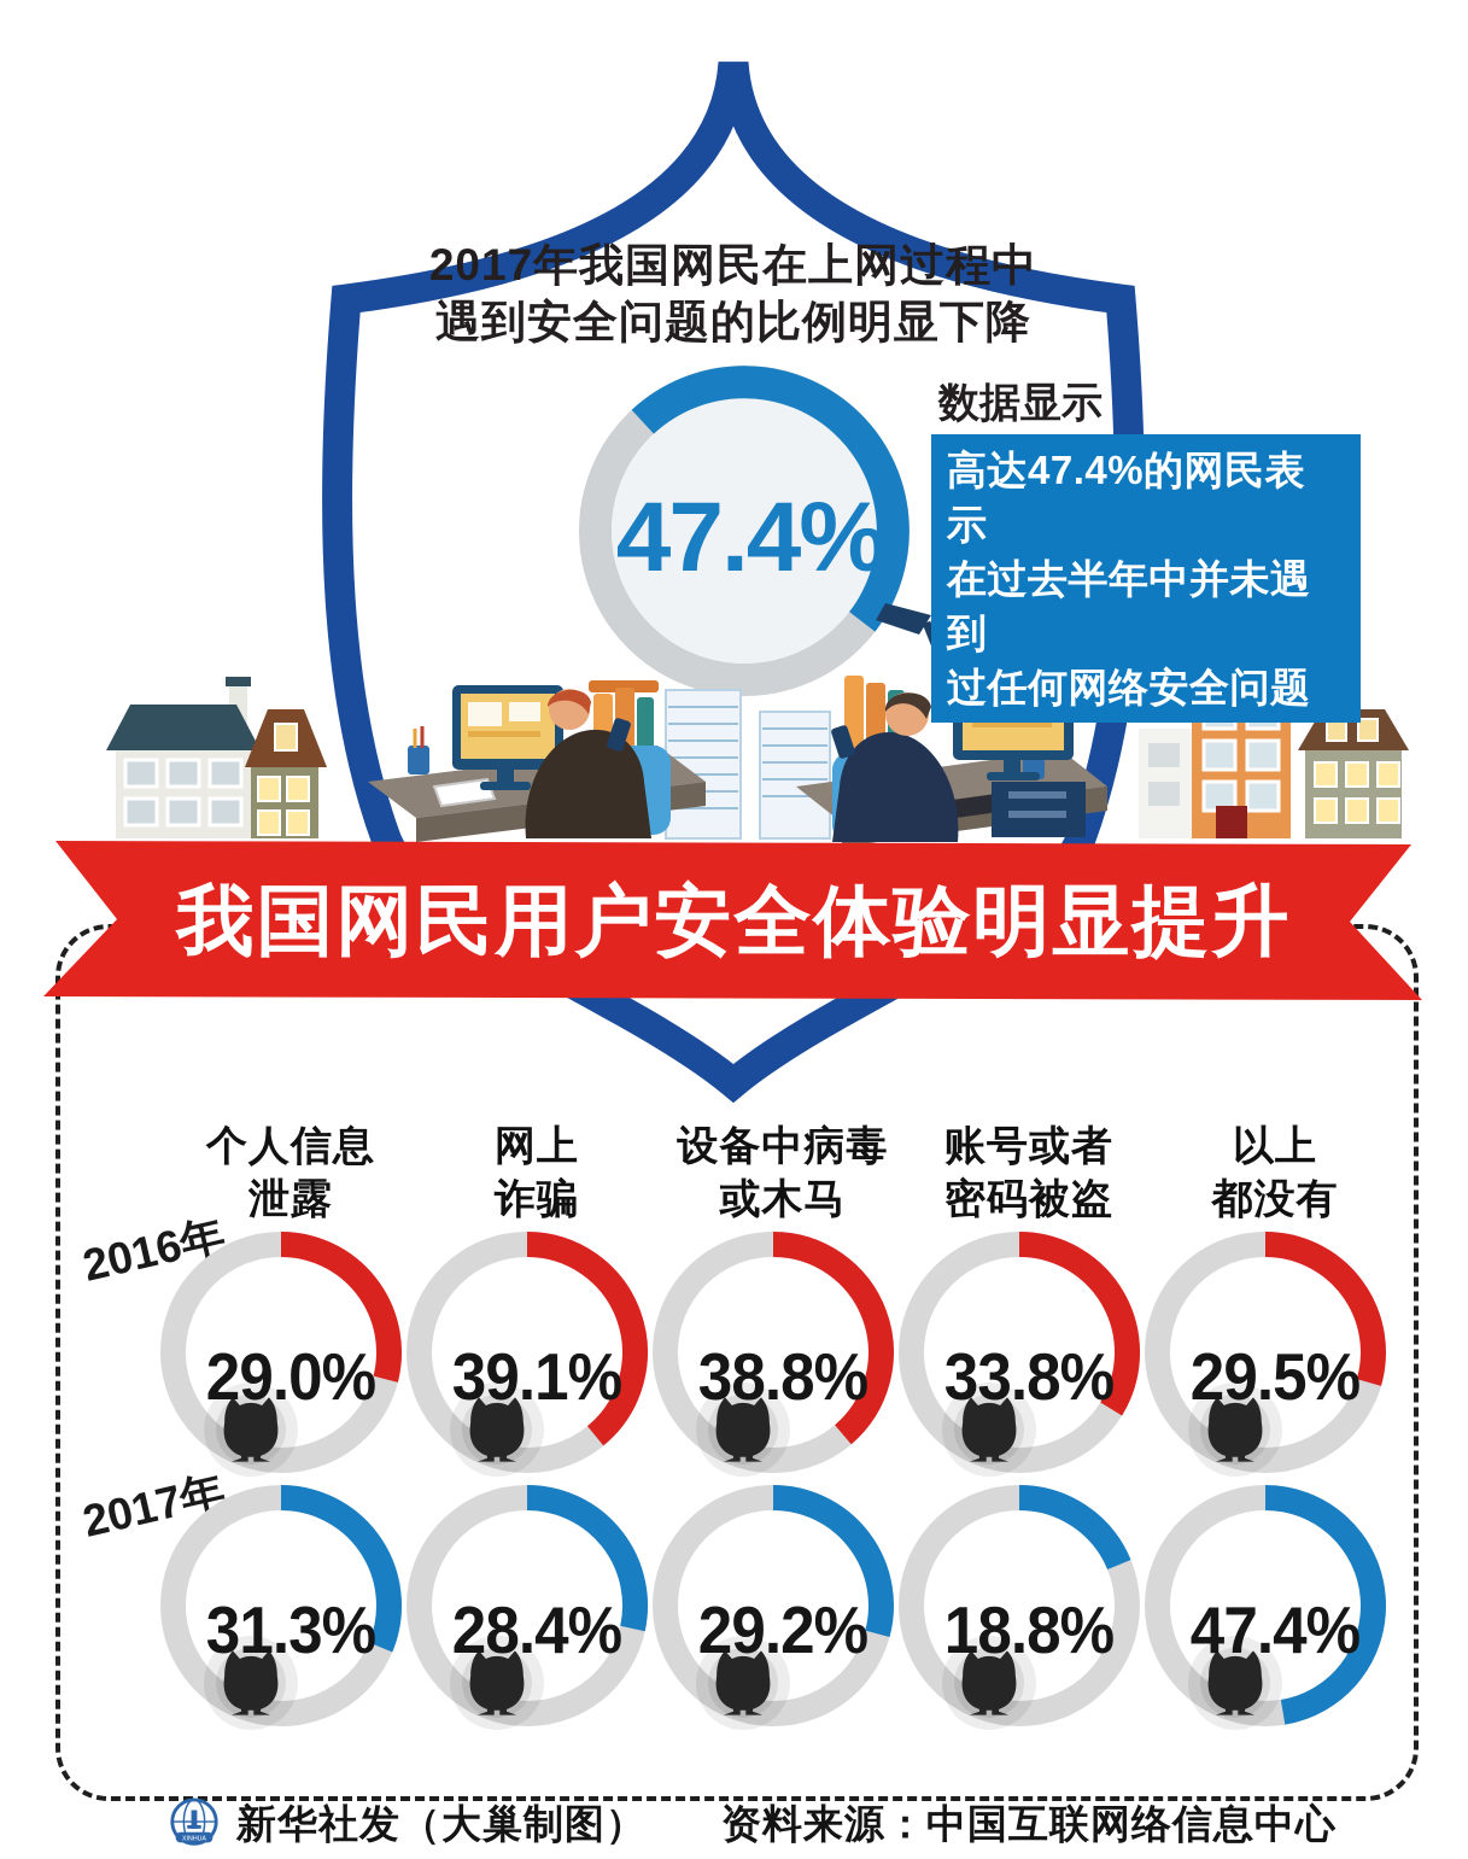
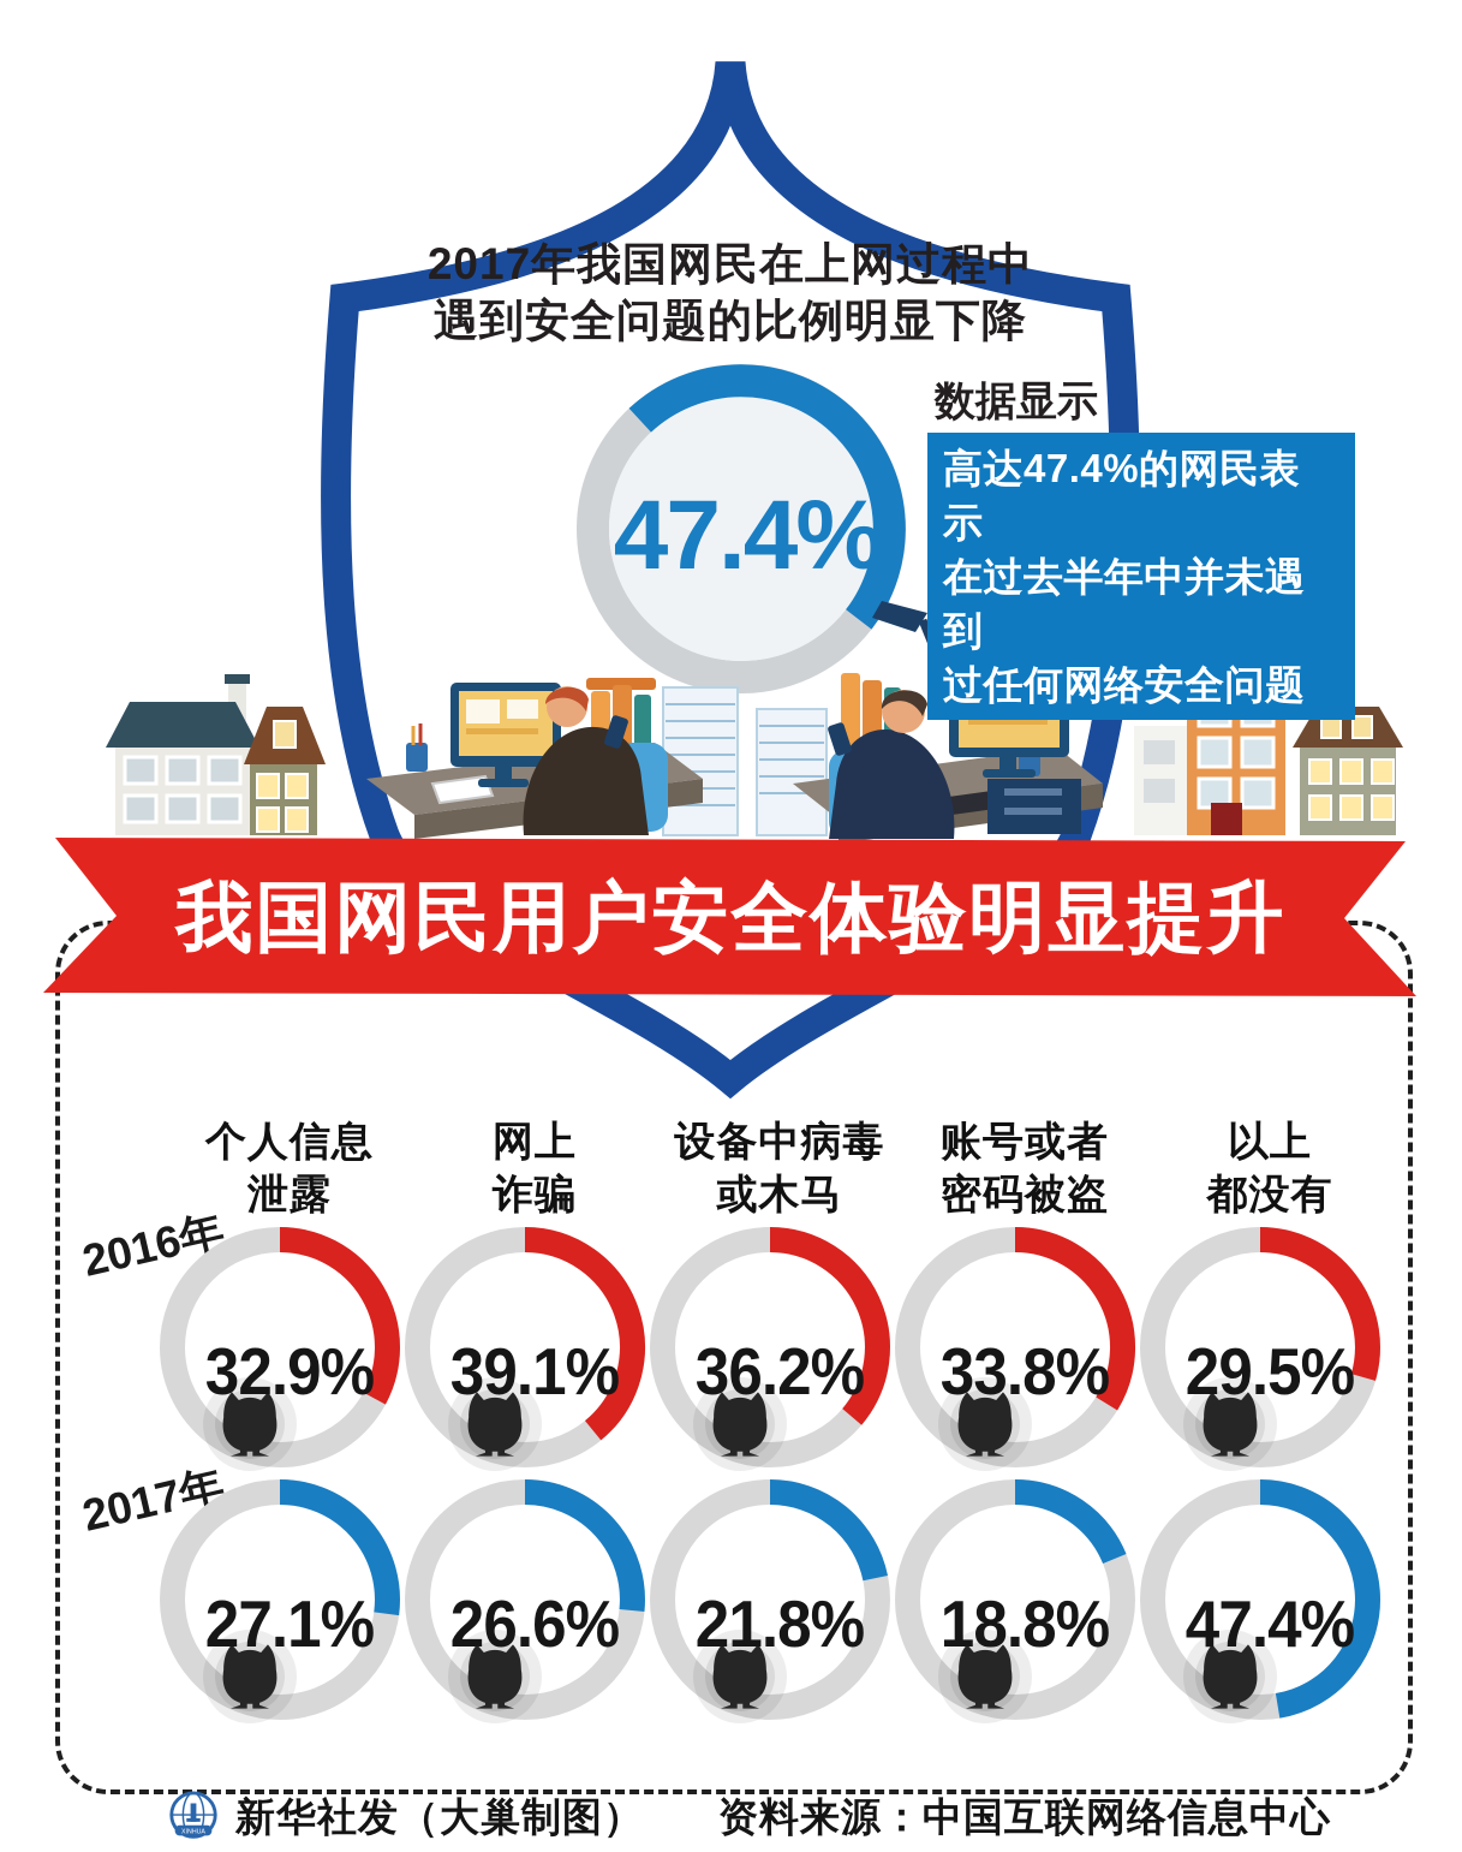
我国网民用户安全体验明显提升/2016年/个人信息泄露: 29.0% -> 32.9%
我国网民用户安全体验明显提升/2017年/个人信息泄露: 31.3% -> 27.1%
我国网民用户安全体验明显提升/2017年/网上诈骗: 28.4% -> 26.6%
我国网民用户安全体验明显提升/2016年/设备中病毒或木马: 38.8% -> 36.2%
我国网民用户安全体验明显提升/2017年/设备中病毒或木马: 29.2% -> 21.8%
